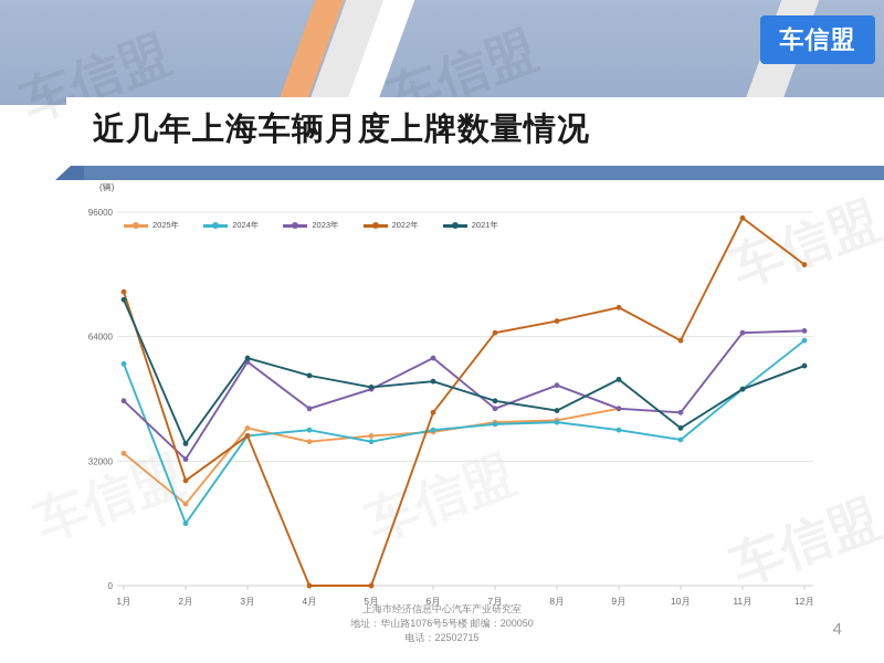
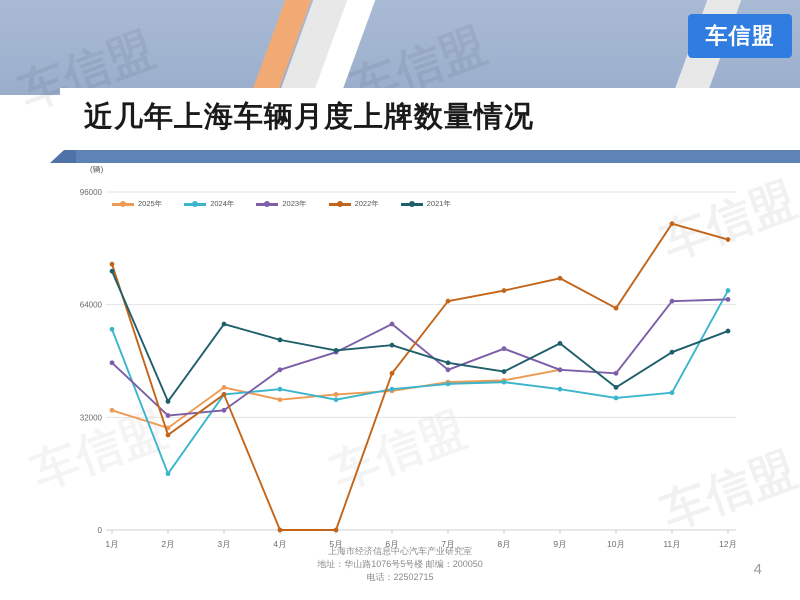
2025年/2月: 21000 -> 29000
2023年/3月: 58000 -> 34000
2024年/11月: 50000 -> 39000
2022年/11月: 94000 -> 87000
2024年/12月: 63000 -> 68000
